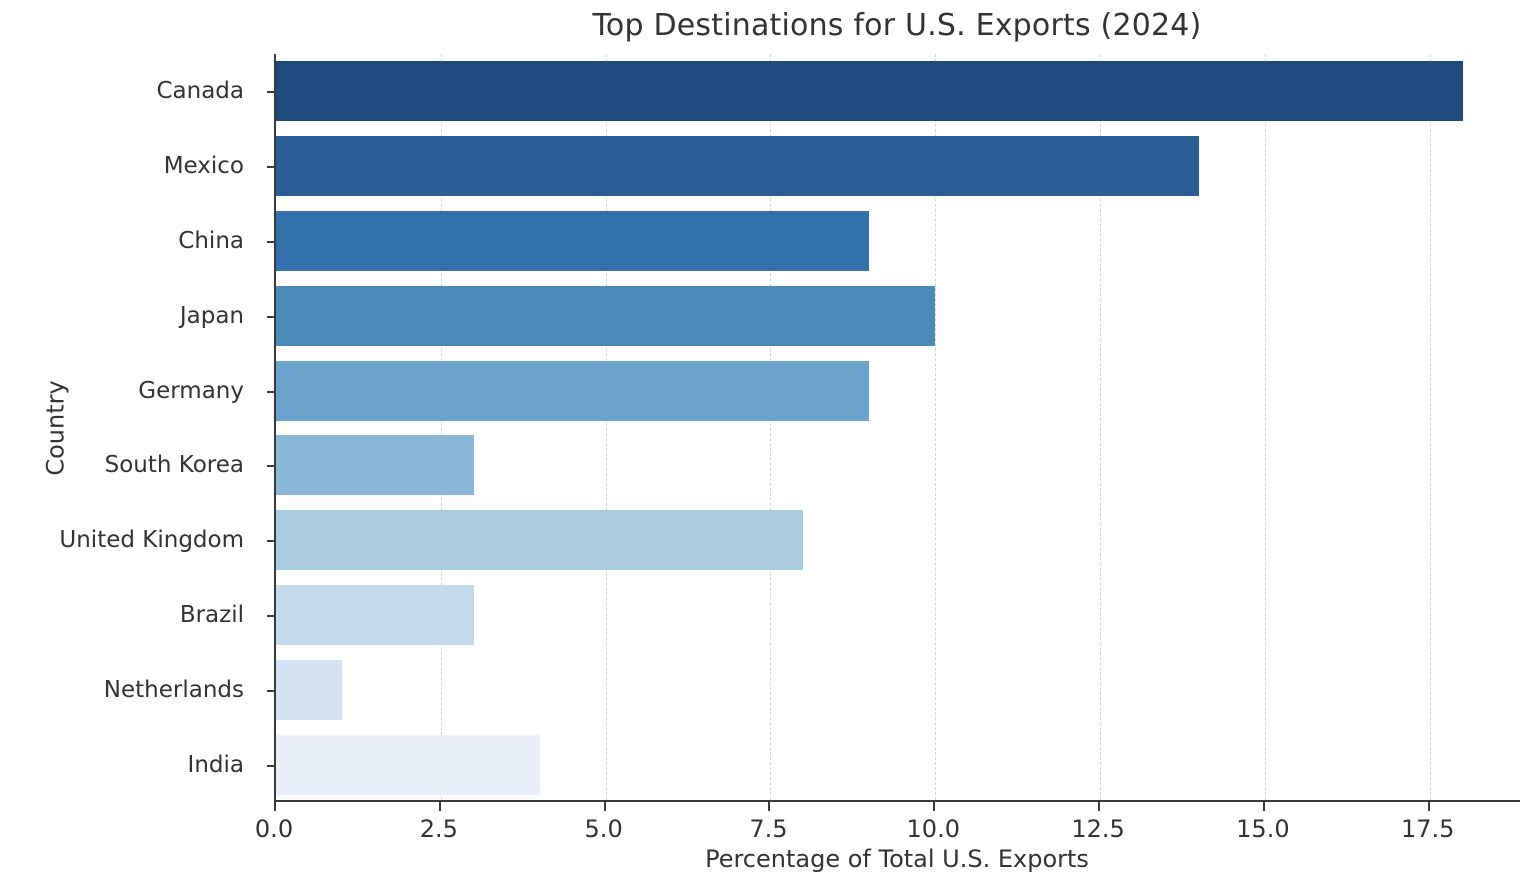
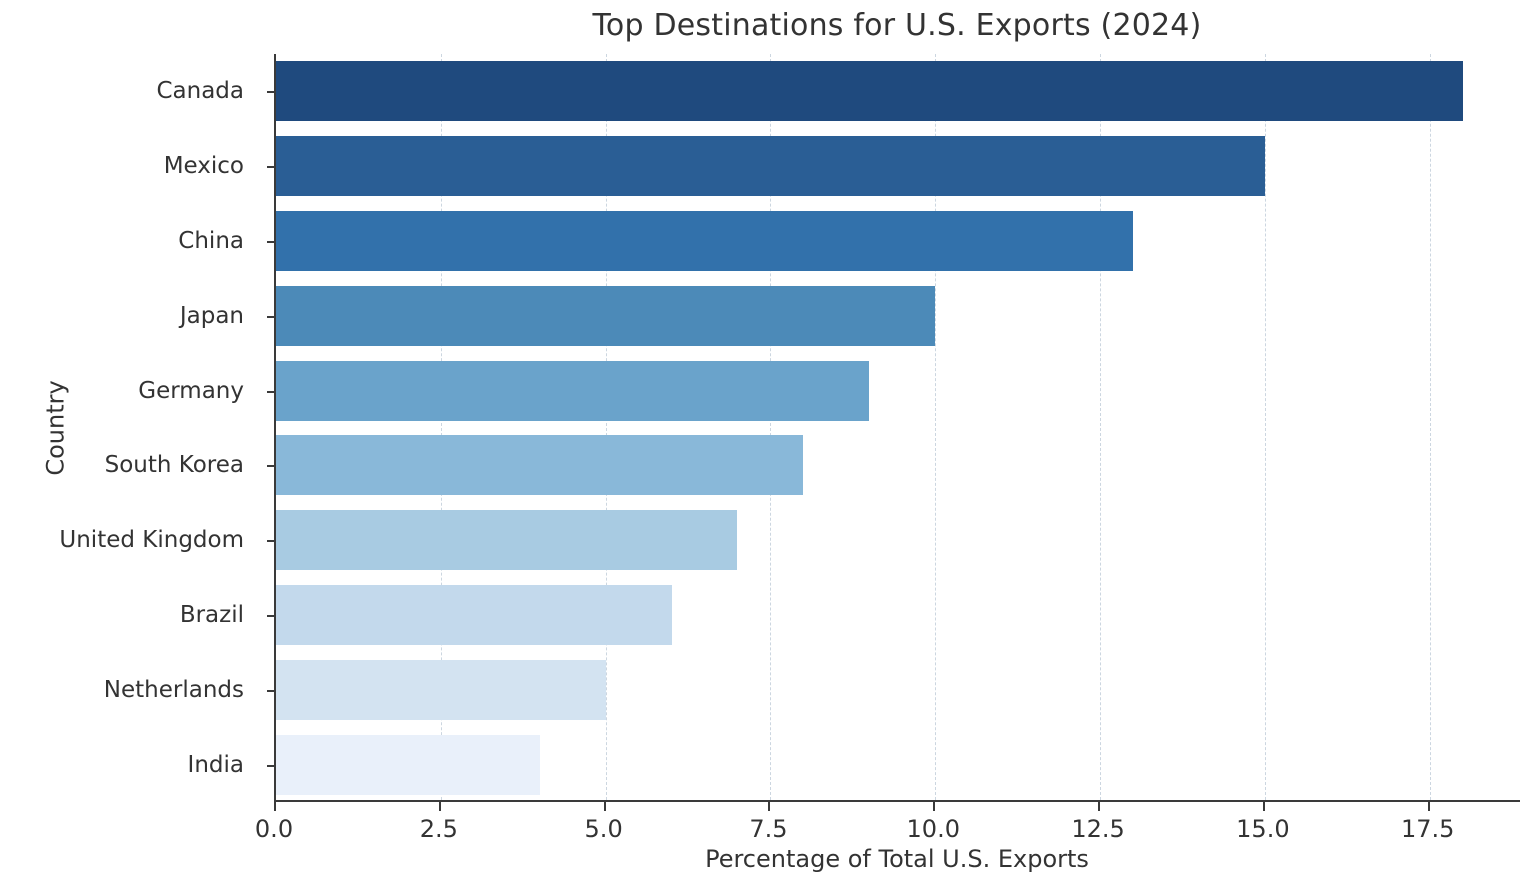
Mexico: 14 -> 15
China: 9 -> 13
South Korea: 3 -> 8
United Kingdom: 8 -> 7
Brazil: 3 -> 6
Netherlands: 1 -> 5
